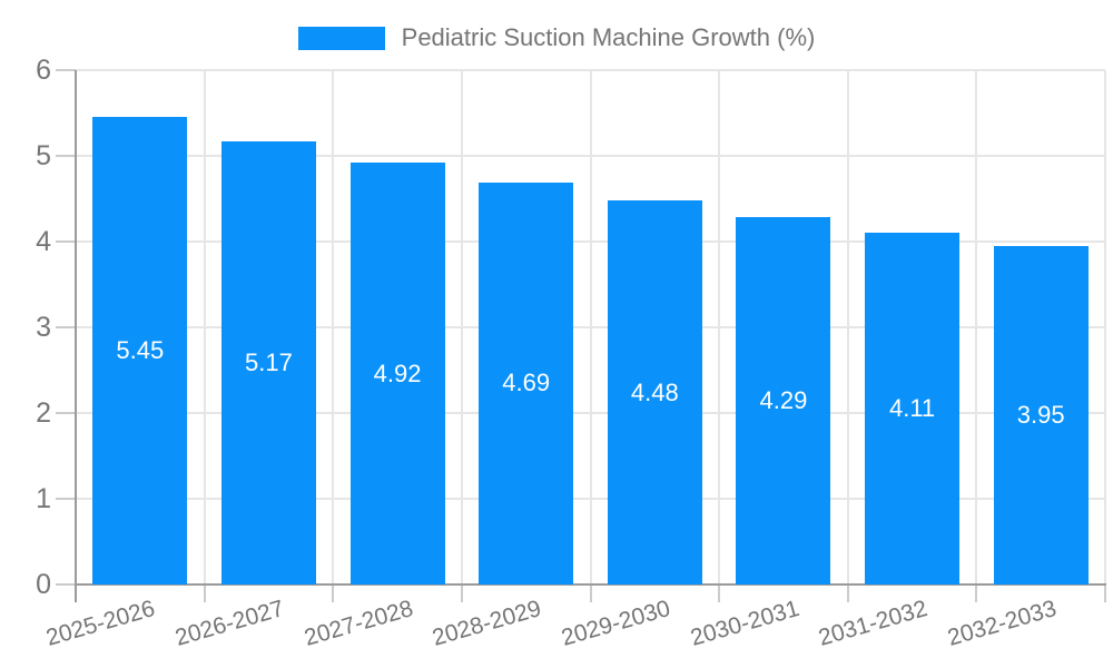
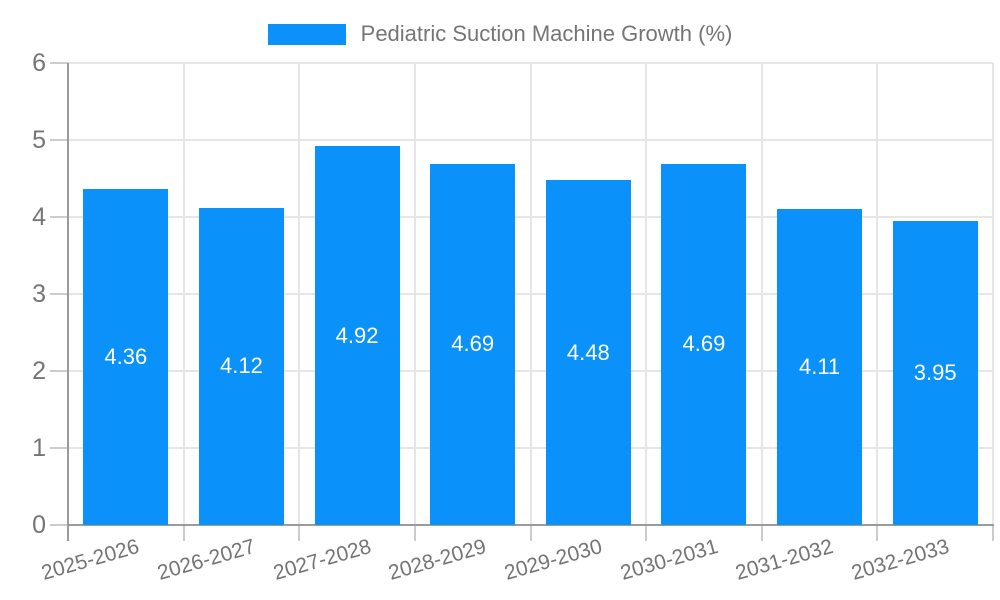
2025-2026: 5.45 -> 4.36
2026-2027: 5.17 -> 4.12
2030-2031: 4.29 -> 4.69
